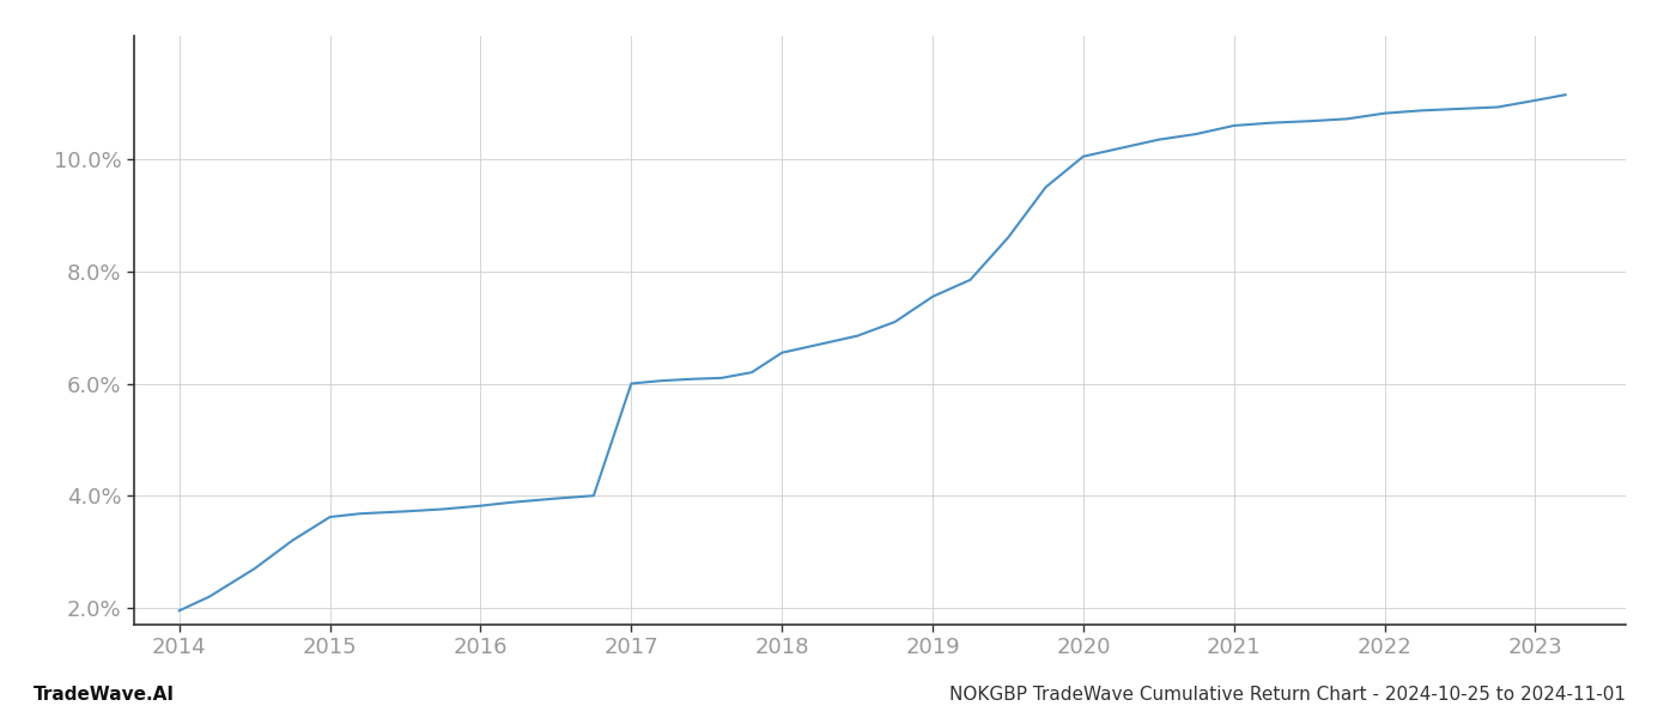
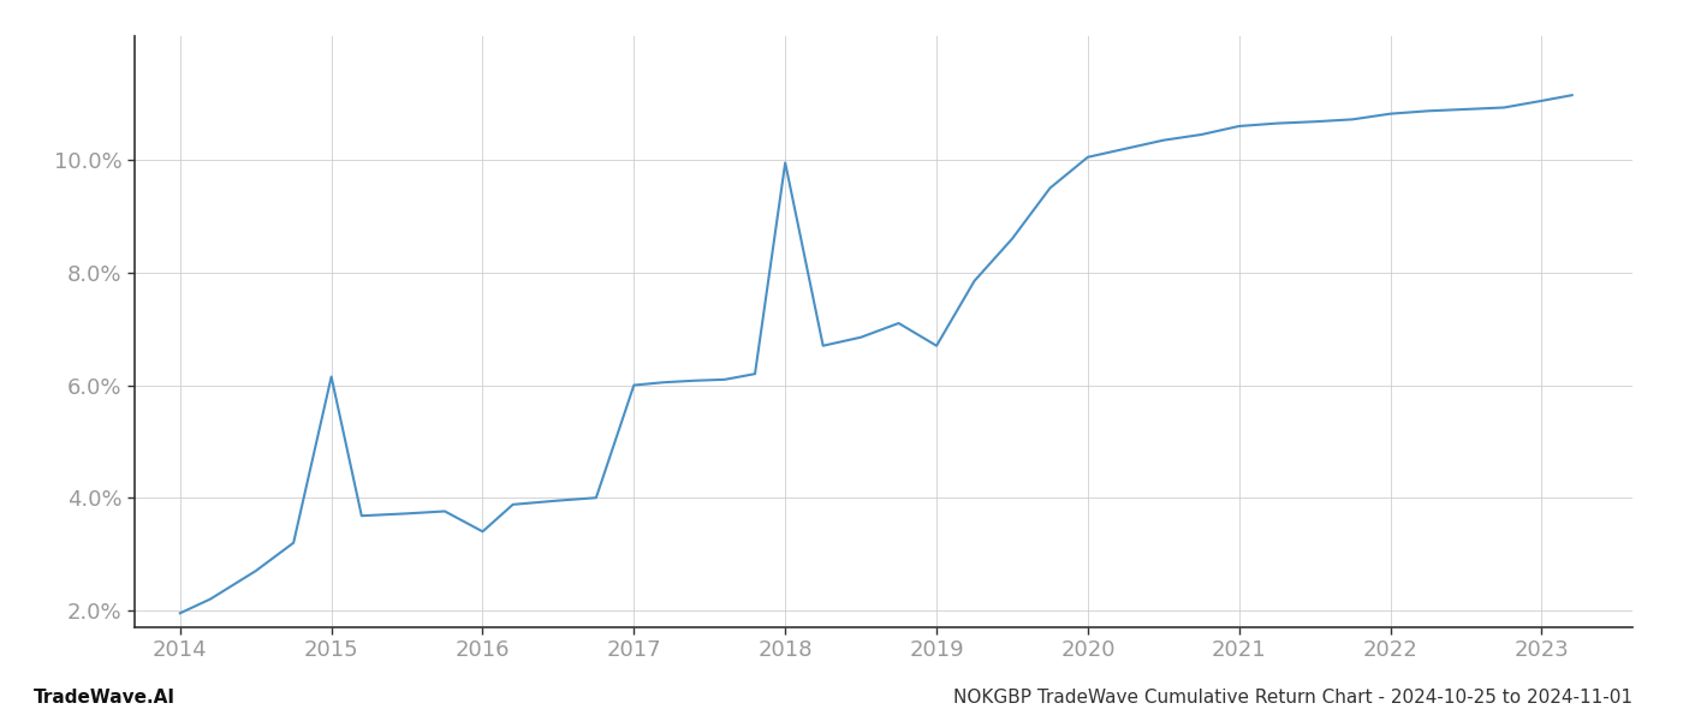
2015: 3.62% -> 6.15%
2016: 3.82% -> 3.40%
2018: 6.55% -> 9.95%
2019: 7.55% -> 6.70%
